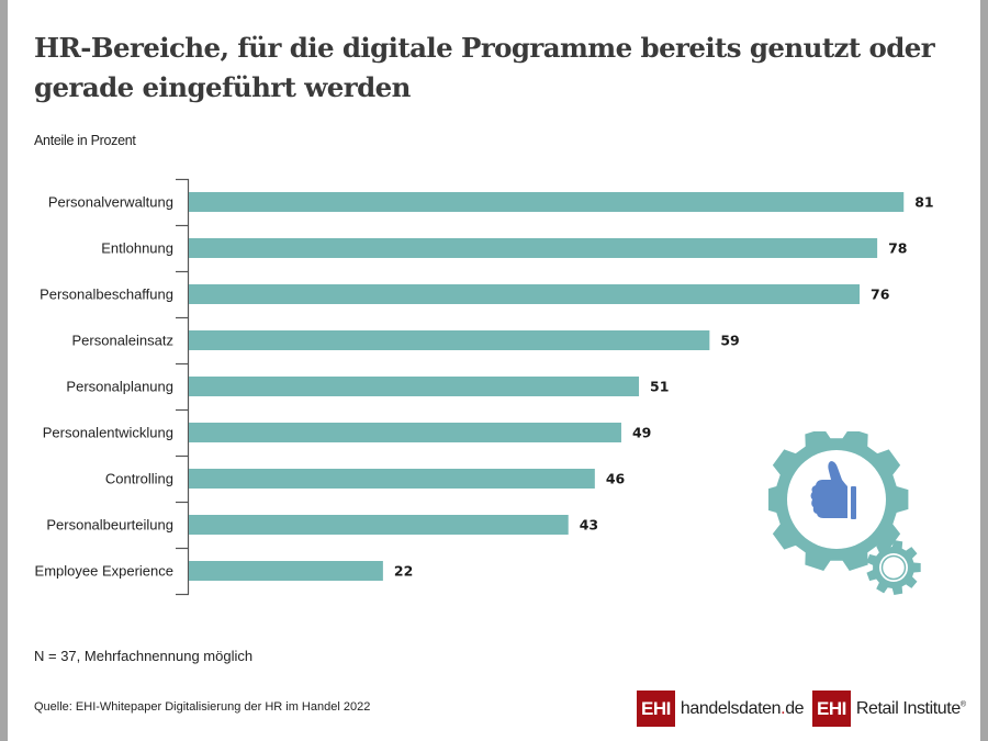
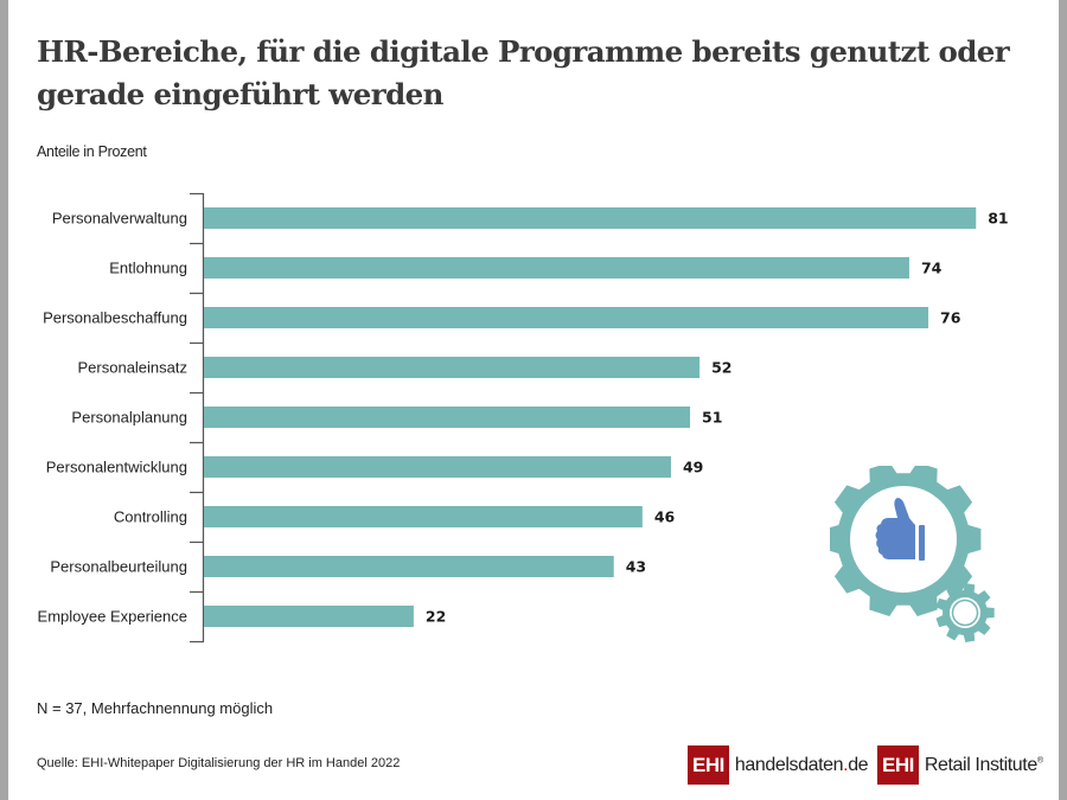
Entlohnung: 78 -> 74
Personaleinsatz: 59 -> 52
